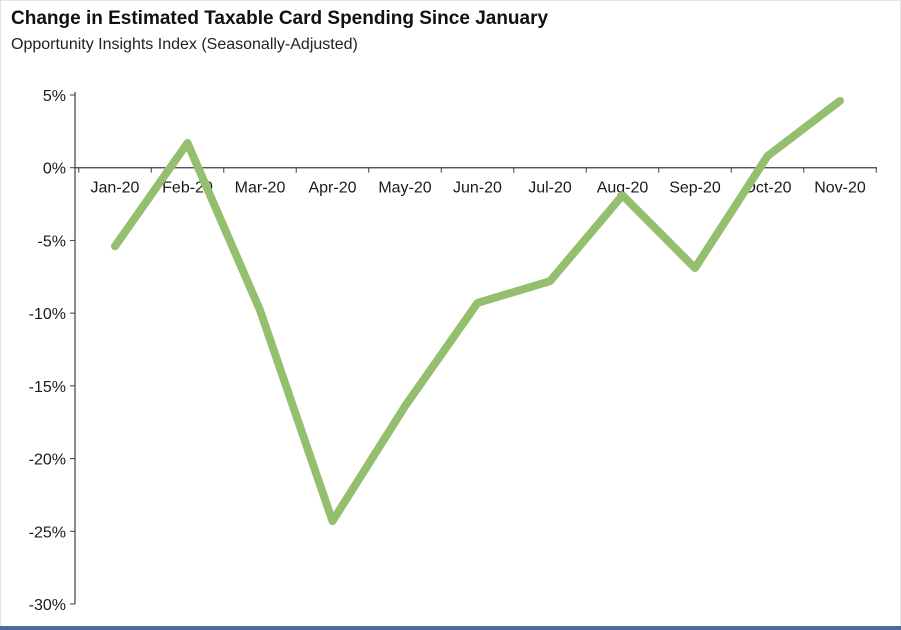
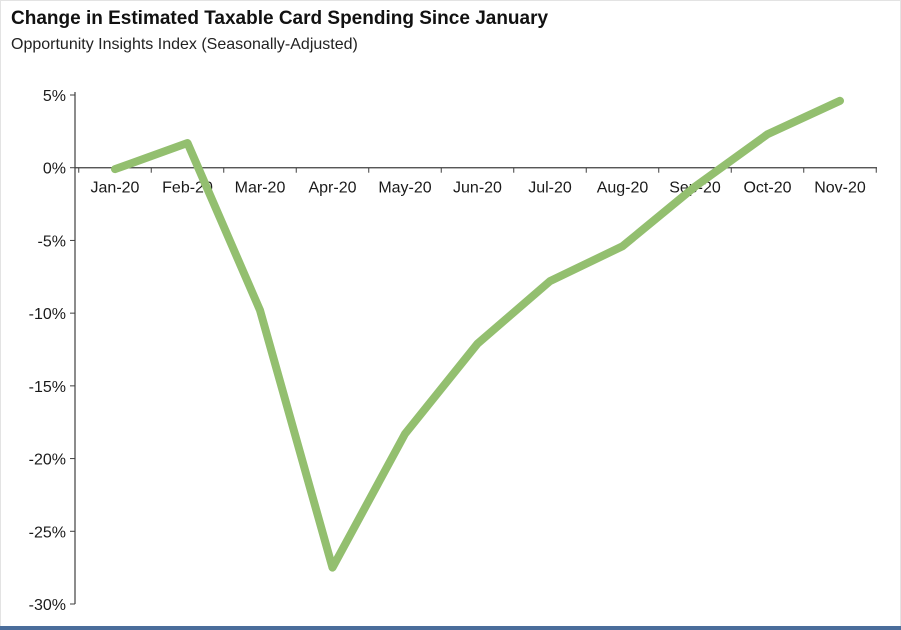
Jan-20: -5.4% -> -0.1%
Apr-20: -24.3% -> -27.5%
May-20: -16.4% -> -18.3%
Jun-20: -9.3% -> -12.1%
Aug-20: -1.9% -> -5.4%
Sep-20: -6.9% -> -1.3%
Oct-20: 0.8% -> 2.3%
